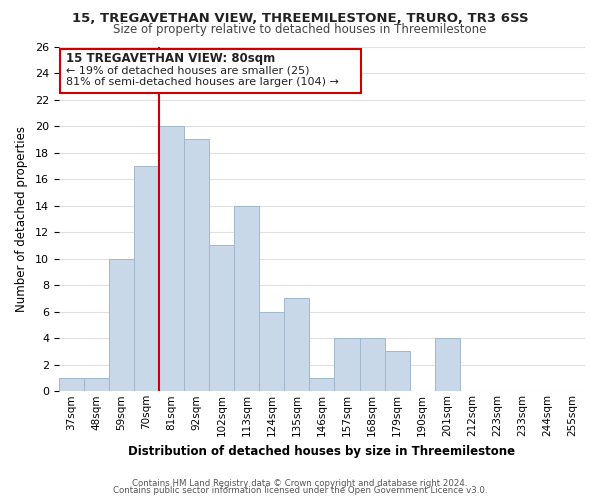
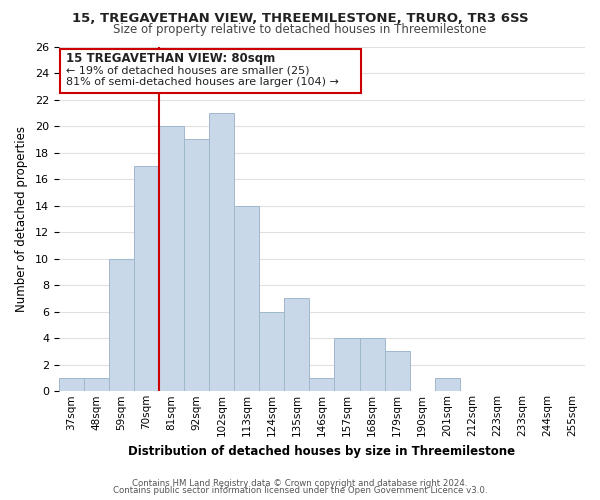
102sqm: 11 -> 21
201sqm: 4 -> 1
